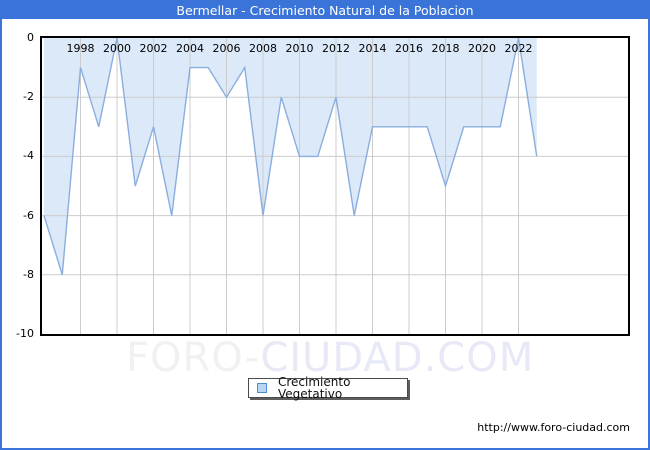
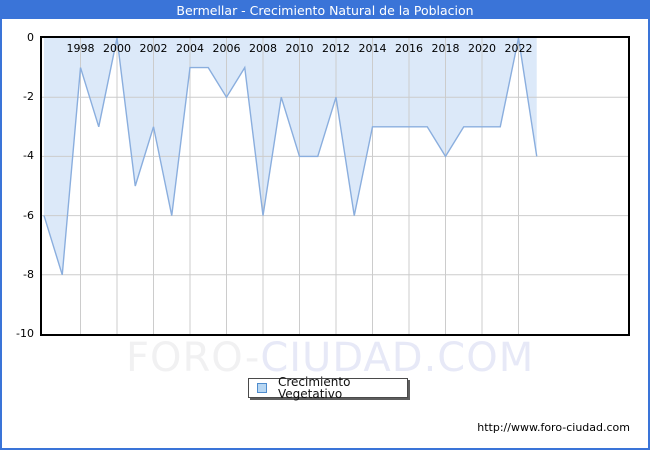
2018: -5 -> -4
